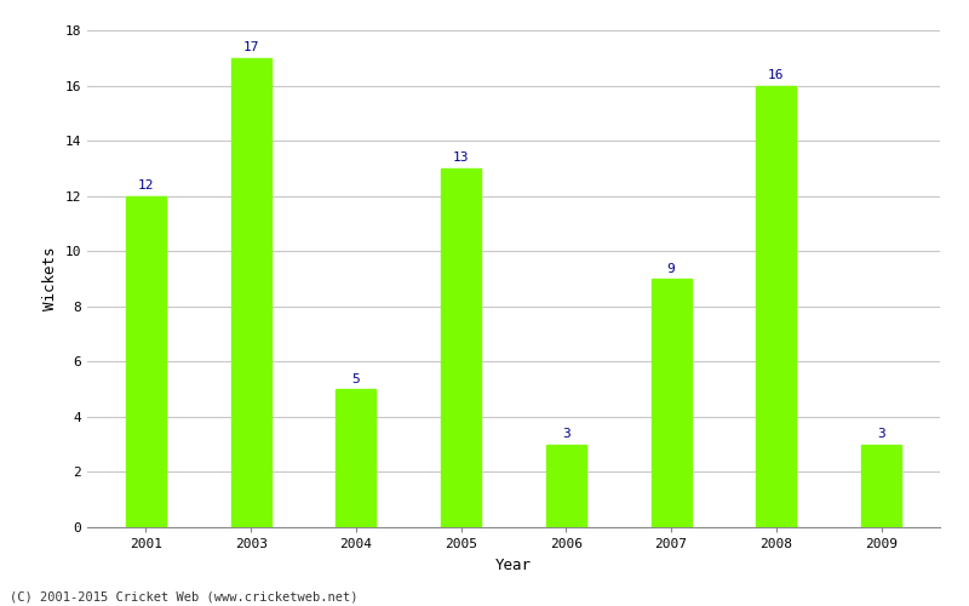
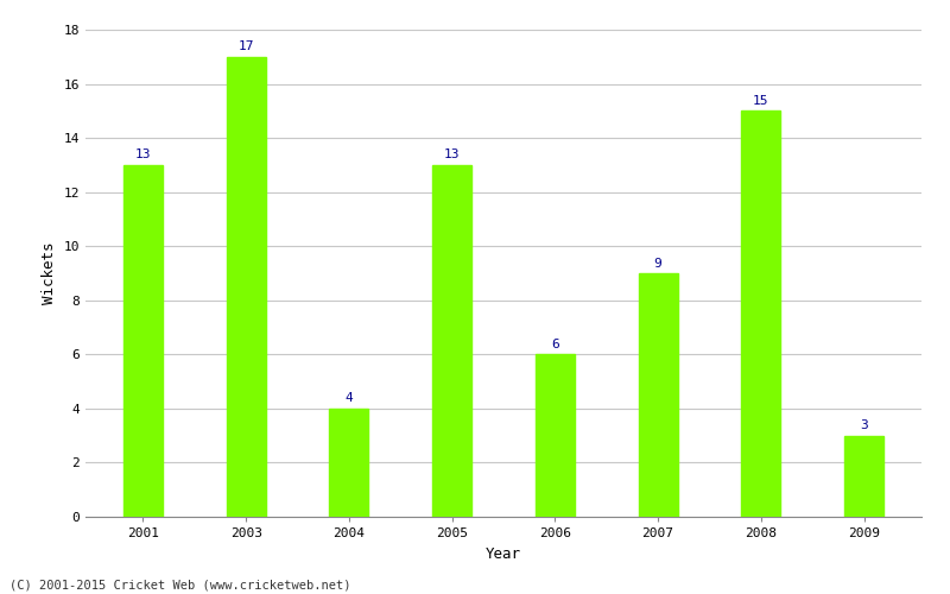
2001: 12 -> 13
2004: 5 -> 4
2006: 3 -> 6
2008: 16 -> 15
